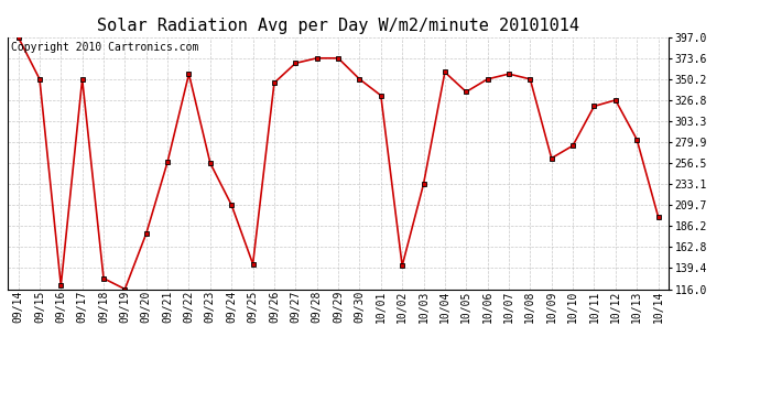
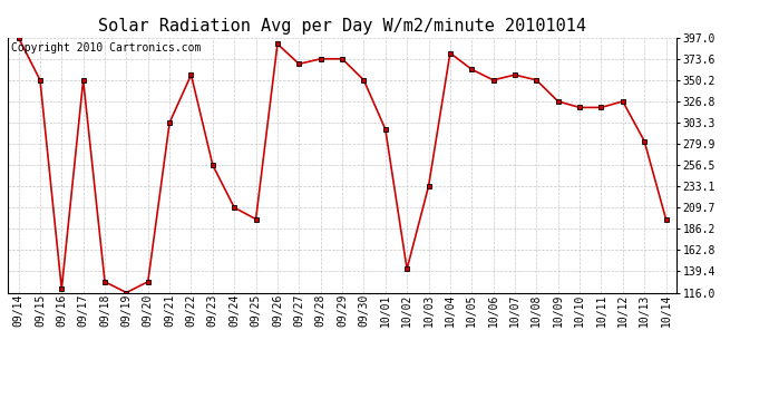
09/20: 178 -> 128
09/21: 258 -> 303
09/25: 144 -> 197
09/26: 346 -> 390
10/01: 332 -> 296
10/04: 358 -> 380
10/05: 336 -> 362
10/09: 262 -> 327
10/10: 276 -> 320
